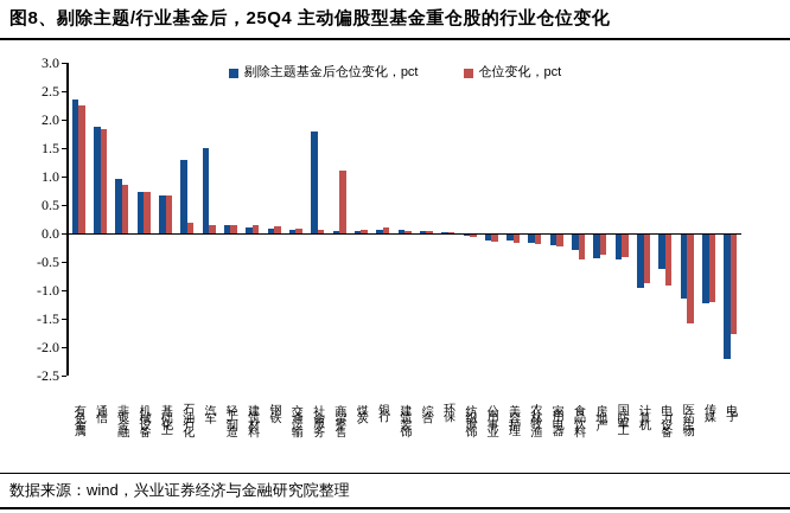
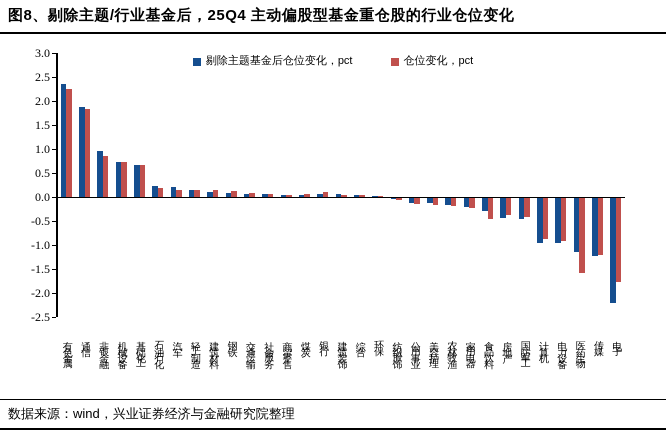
剔除主题基金后仓位变化，pct/石油石化: 1.3 -> 0.2
剔除主题基金后仓位变化，pct/汽车: 1.5 -> 0.2
剔除主题基金后仓位变化，pct/社会服务: 1.8 -> 0.1
仓位变化，pct/商贸零售: 1.1 -> 0.1
剔除主题基金后仓位变化，pct/电力设备: -0.6 -> -0.9
